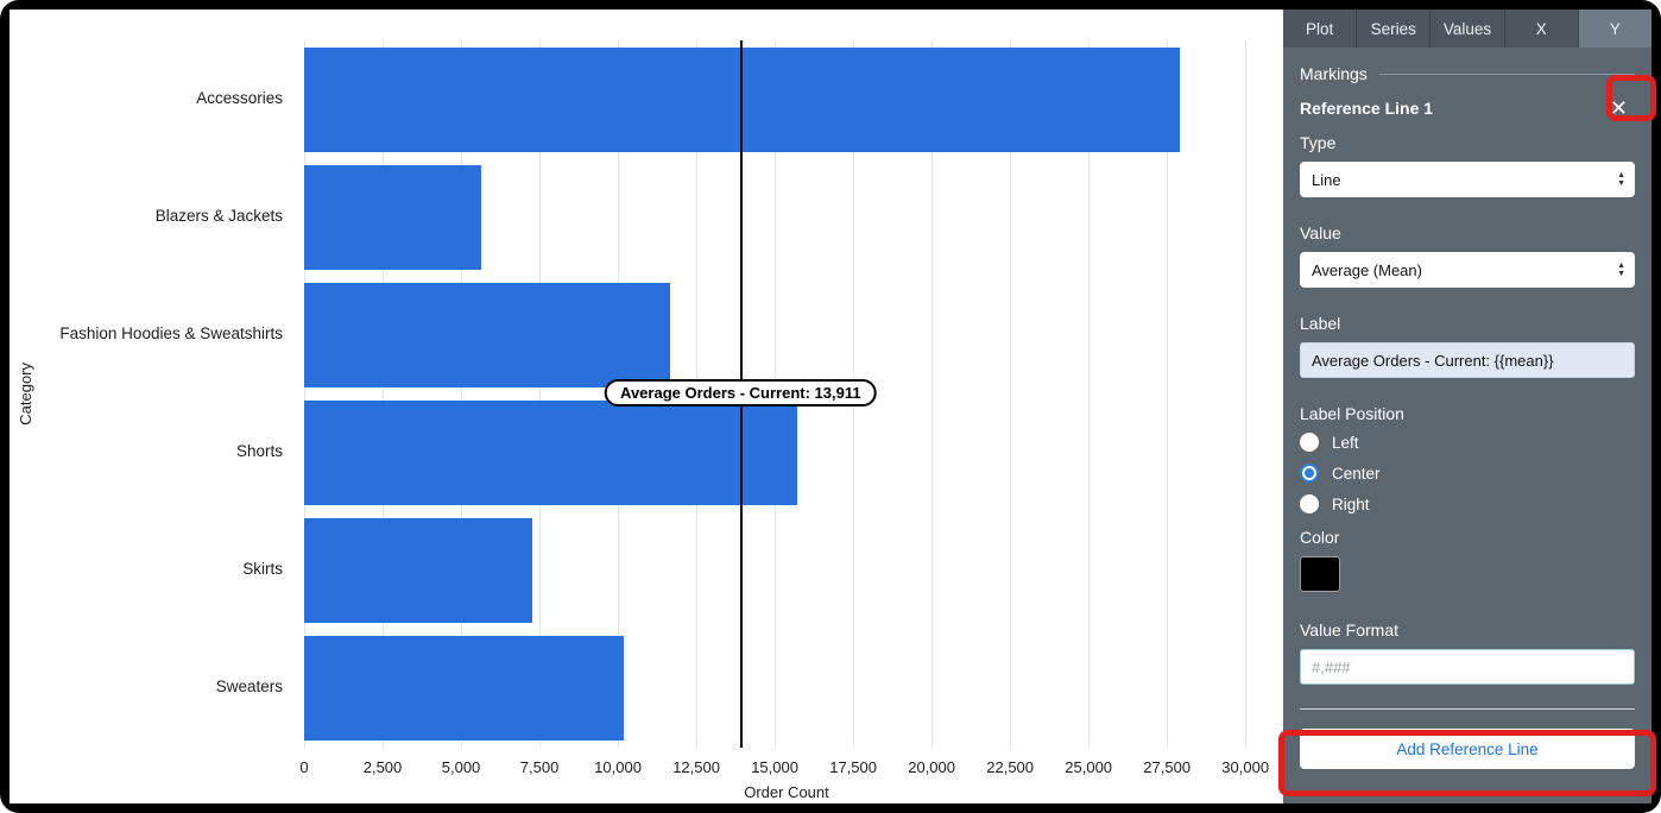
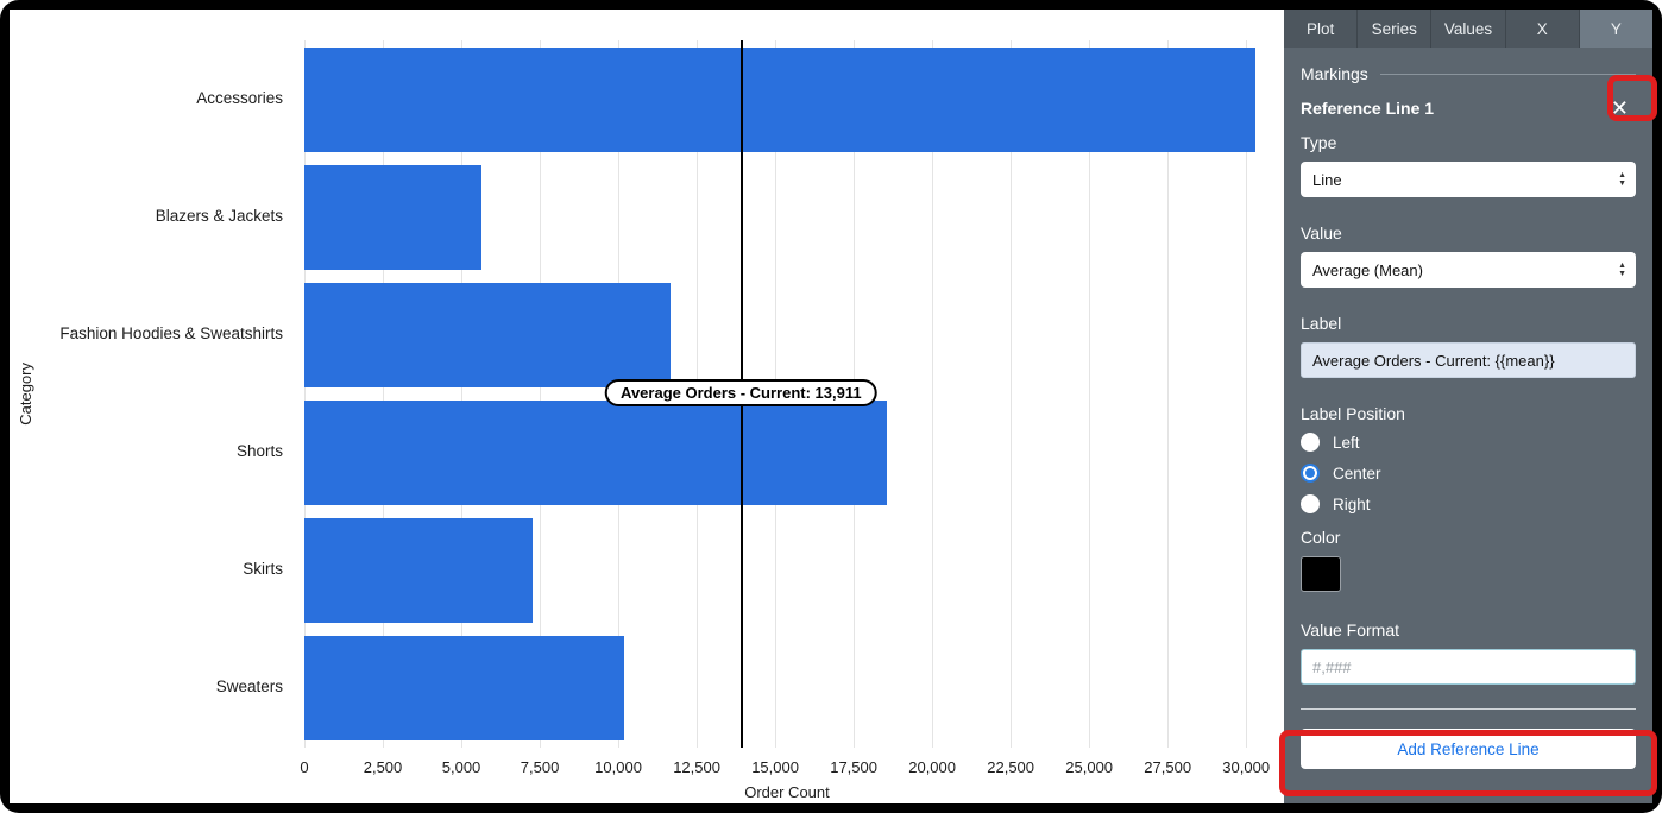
Accessories: 27900 -> 30300
Shorts: 15700 -> 18600
